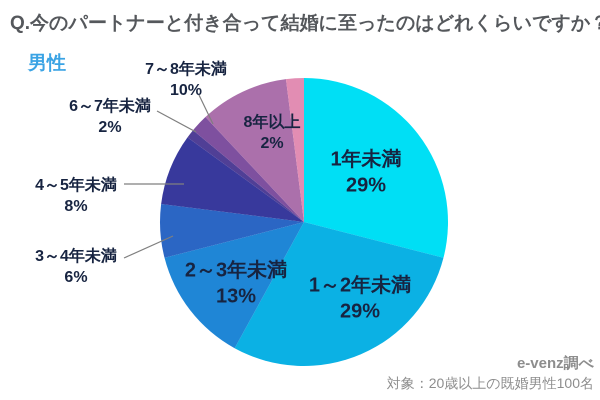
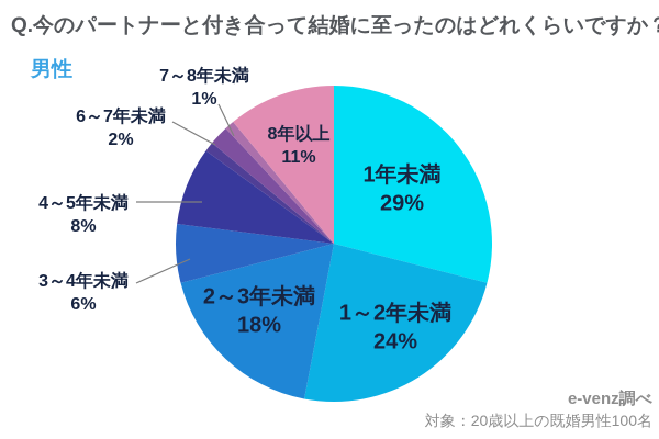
1～2年未満: 29% -> 24%
2～3年未満: 13% -> 18%
7～8年未満: 10% -> 1%
8年以上: 2% -> 11%
